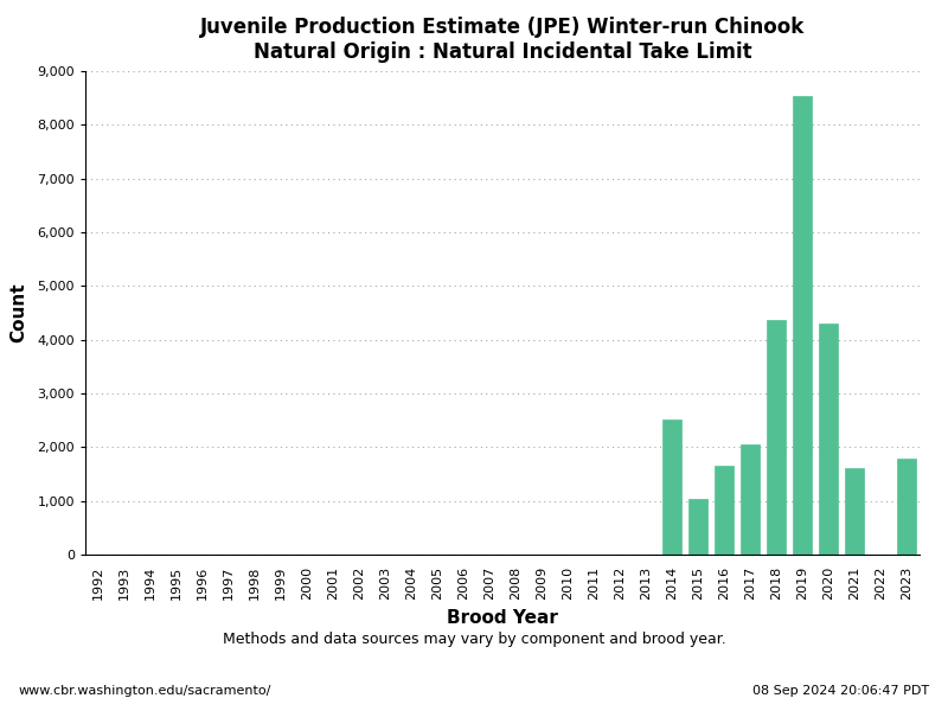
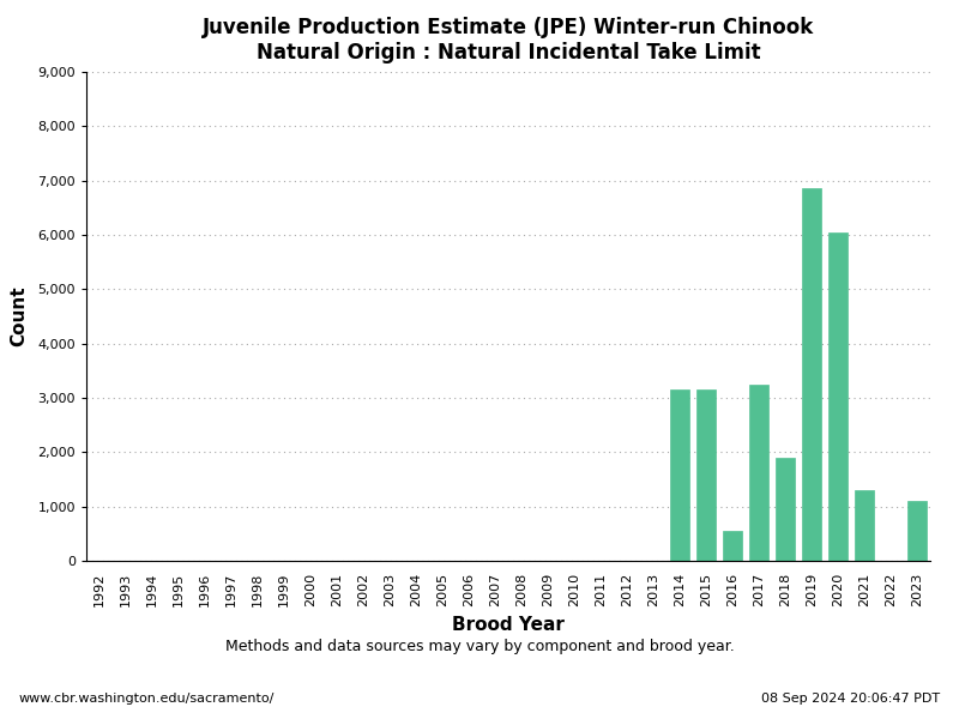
2014: 2,520 -> 3,150
2015: 1,030 -> 3,150
2016: 1,660 -> 550
2017: 2,050 -> 3,250
2018: 4,370 -> 1,900
2019: 8,530 -> 6,850
2020: 4,310 -> 6,050
2021: 1,600 -> 1,300
2023: 1,780 -> 1,100
